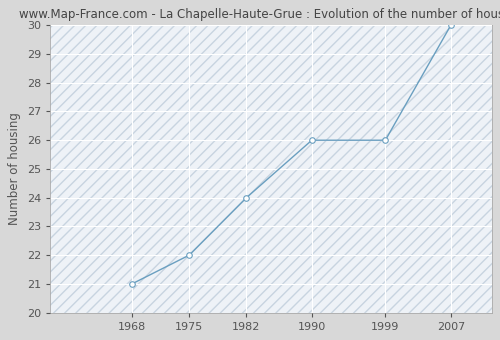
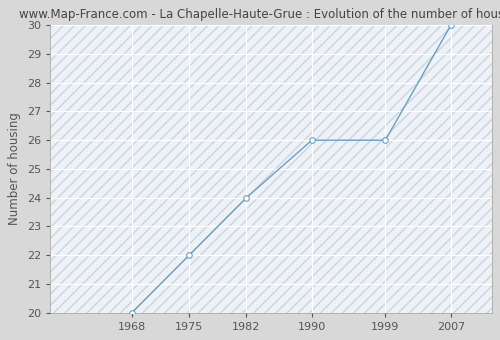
1968: 21 -> 20
